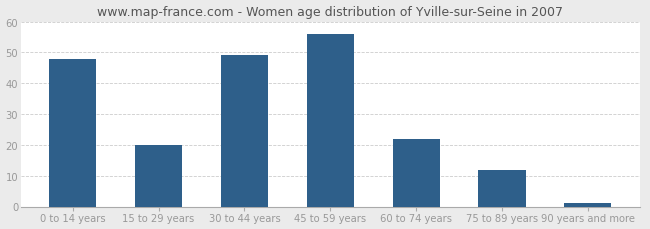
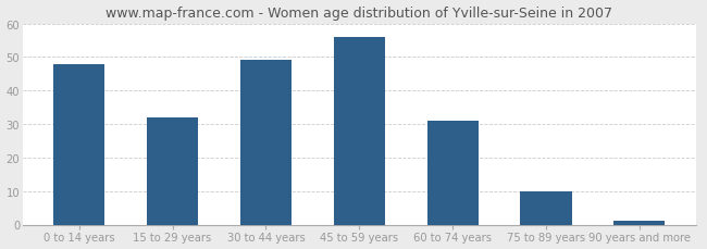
15 to 29 years: 20 -> 32
60 to 74 years: 22 -> 31
75 to 89 years: 12 -> 10
